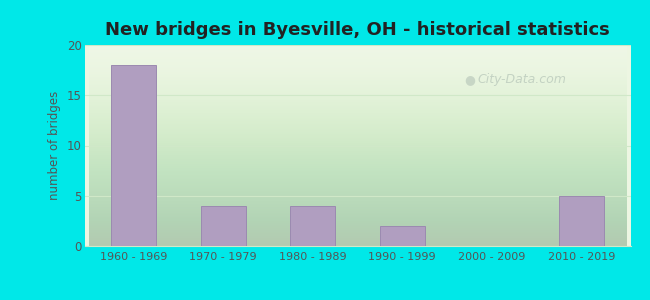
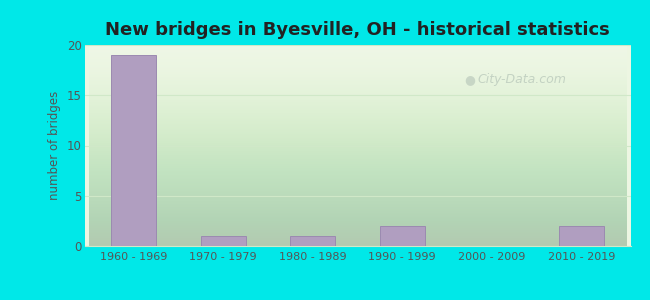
1960 - 1969: 18 -> 19
1970 - 1979: 4 -> 1
1980 - 1989: 4 -> 1
2010 - 2019: 5 -> 2
